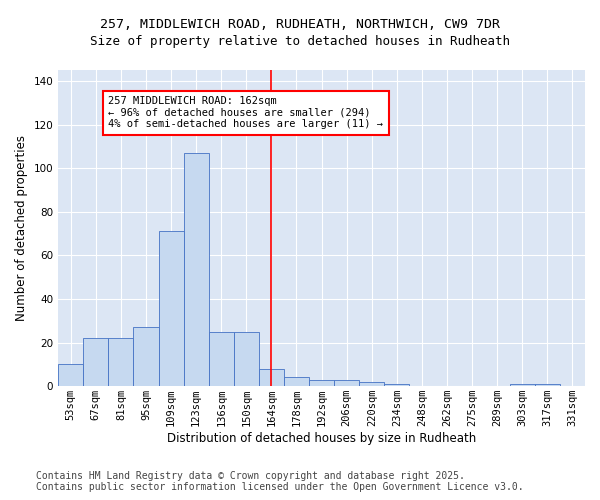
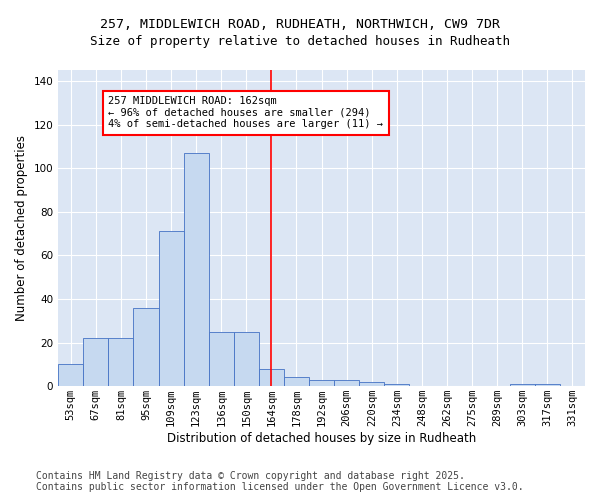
95sqm: 27 -> 36
